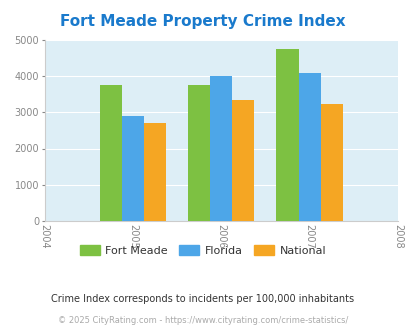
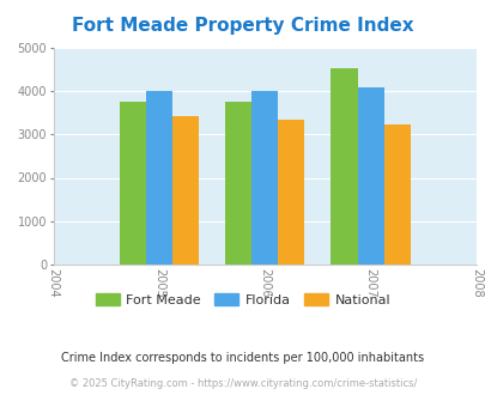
Florida/2005: 2900 -> 4010
National/2005: 2700 -> 3430
Fort Meade/2007: 4750 -> 4520
